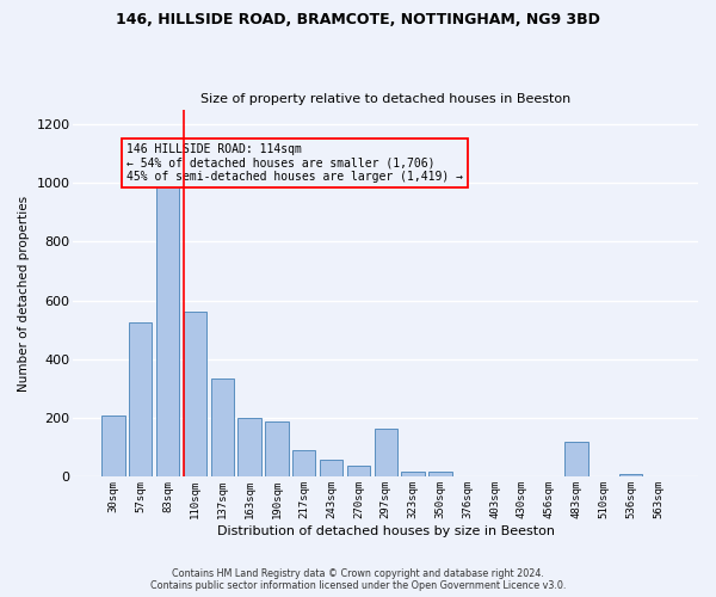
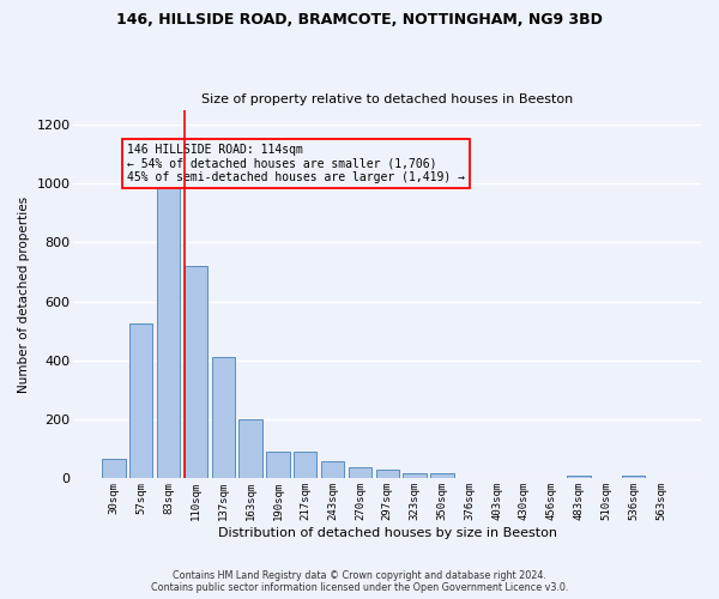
30sqm: 210 -> 65
110sqm: 560 -> 720
137sqm: 335 -> 410
190sqm: 190 -> 90
297sqm: 165 -> 30
483sqm: 120 -> 10
